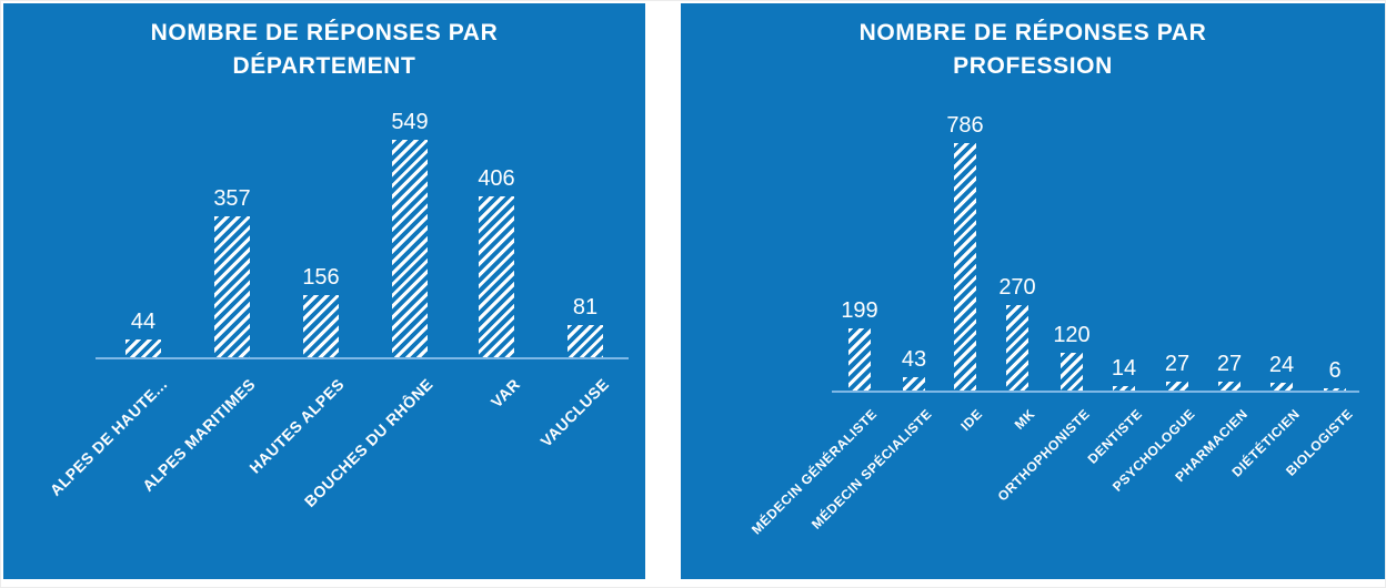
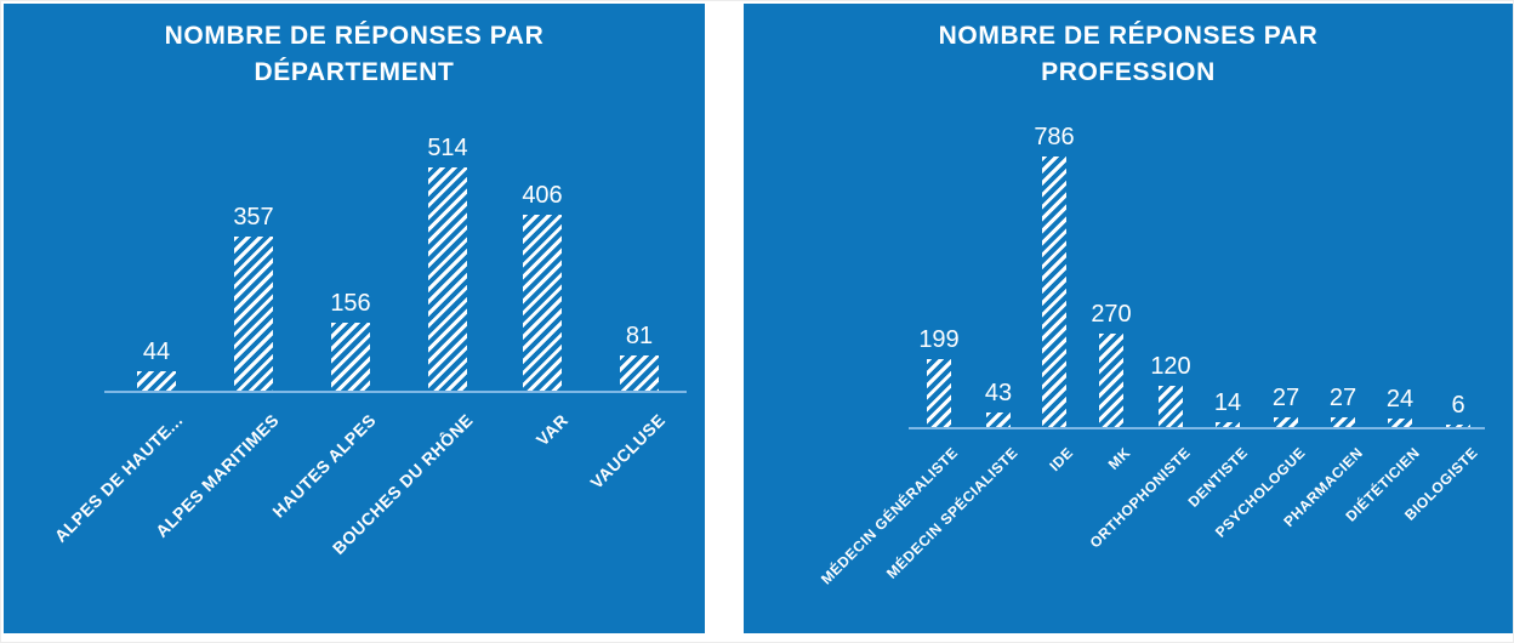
NOMBRE DE RÉPONSES PAR DÉPARTEMENT/BOUCHES DU RHÔNE: 549 -> 514
